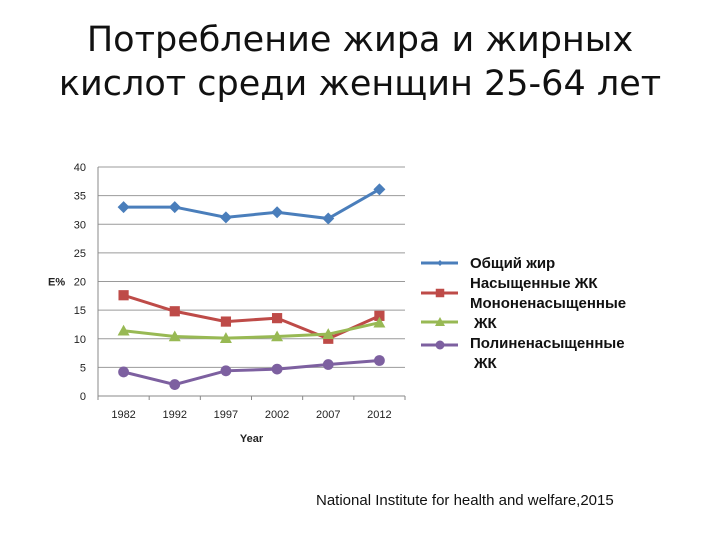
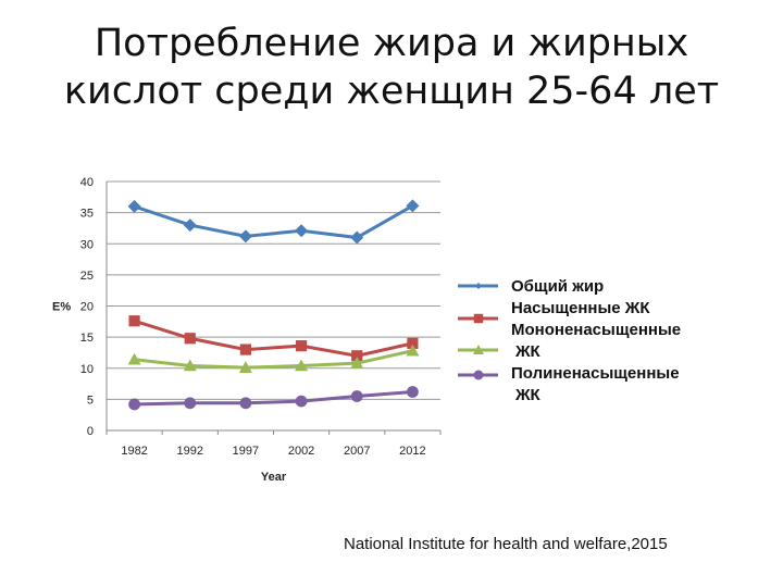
Общий жир/1982: 33 -> 36
Полиненасыщенные ЖК/1992: 2 -> 4
Насыщенные ЖК/2007: 10 -> 12
